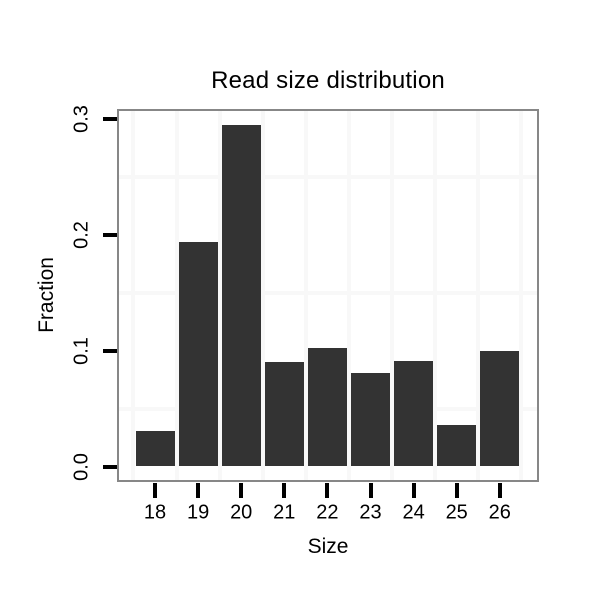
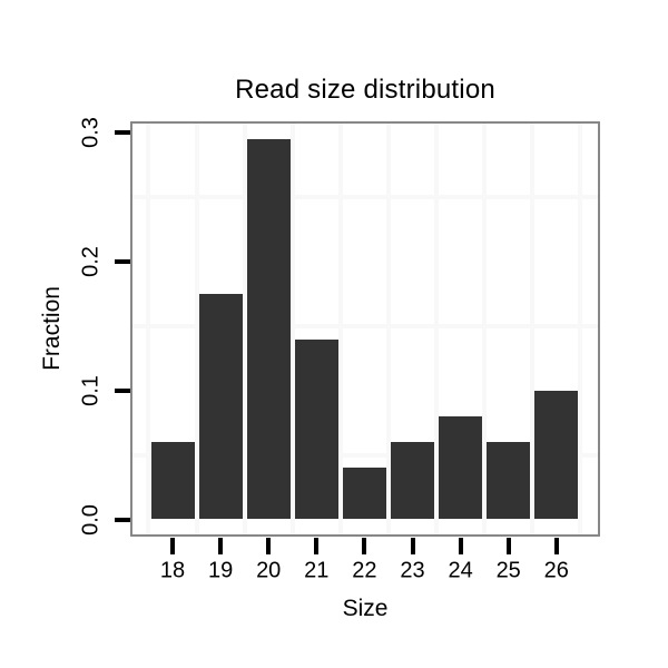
18: 0.031 -> 0.060
19: 0.194 -> 0.175
21: 0.090 -> 0.140
22: 0.102 -> 0.040
23: 0.081 -> 0.060
24: 0.091 -> 0.080
25: 0.036 -> 0.060
